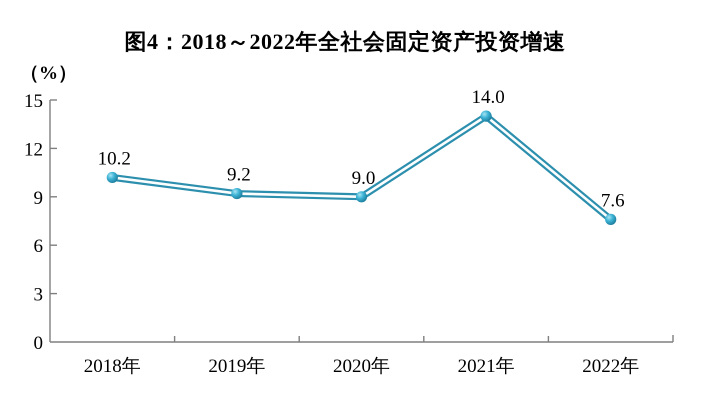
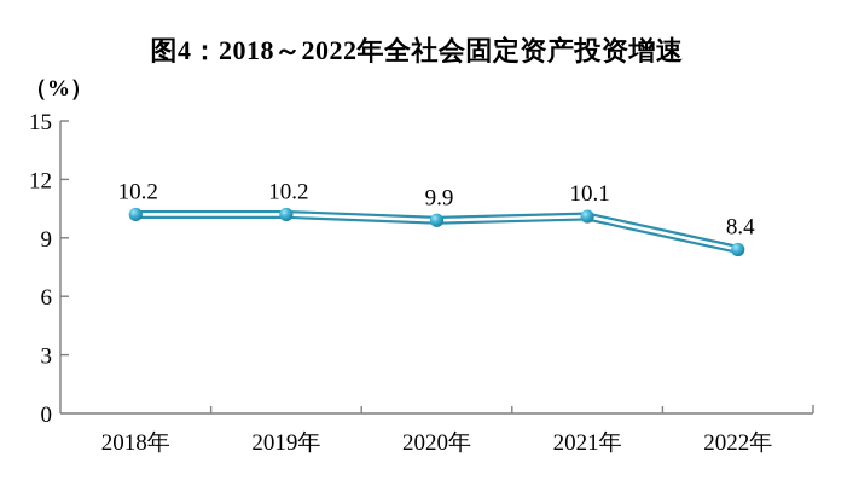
2019年: 9.2 -> 10.2
2020年: 9.0 -> 9.9
2021年: 14.0 -> 10.1
2022年: 7.6 -> 8.4
